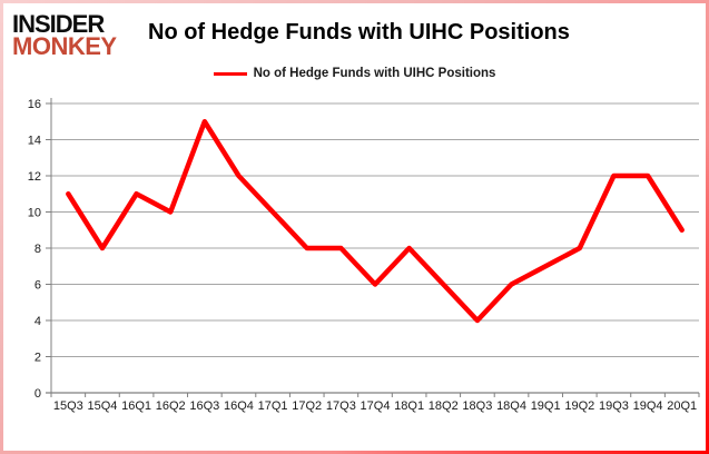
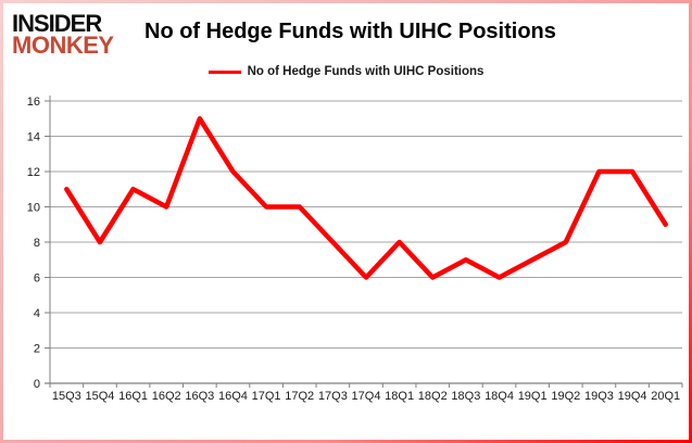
17Q2: 8 -> 10
18Q3: 4 -> 7
